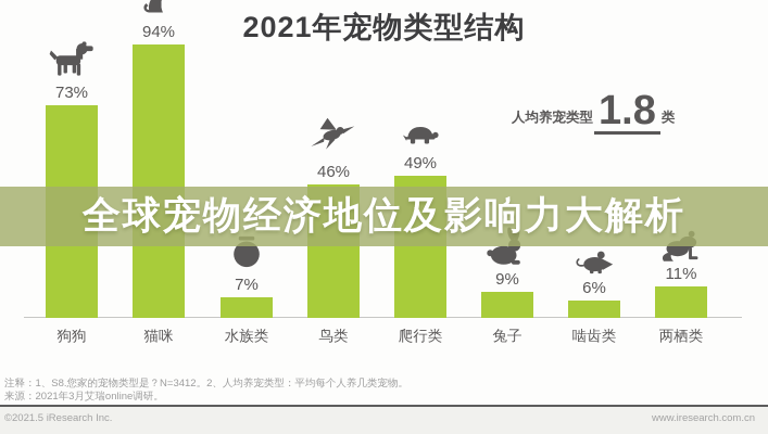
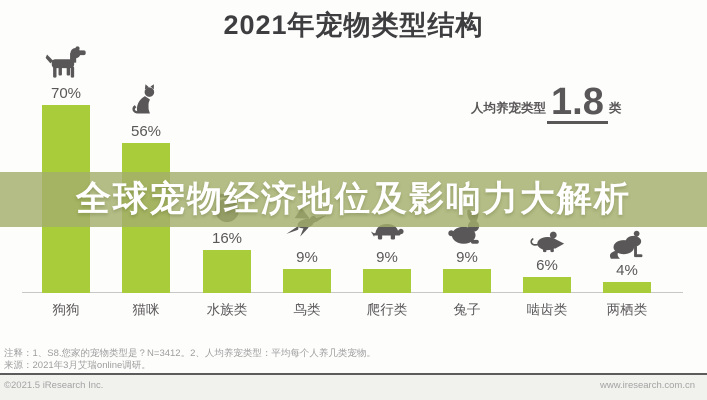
狗狗: 73% -> 70%
猫咪: 94% -> 56%
水族类: 7% -> 16%
鸟类: 46% -> 9%
爬行类: 49% -> 9%
两栖类: 11% -> 4%
